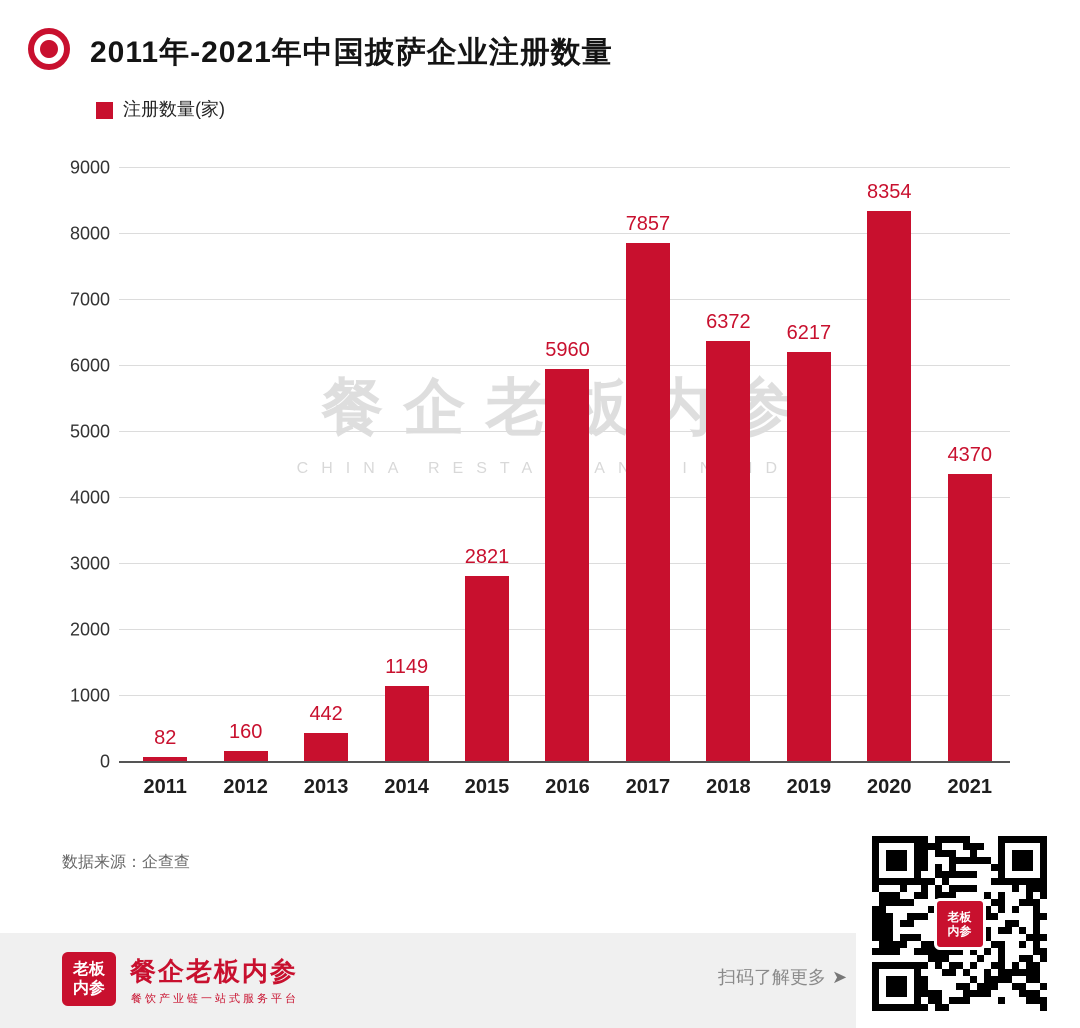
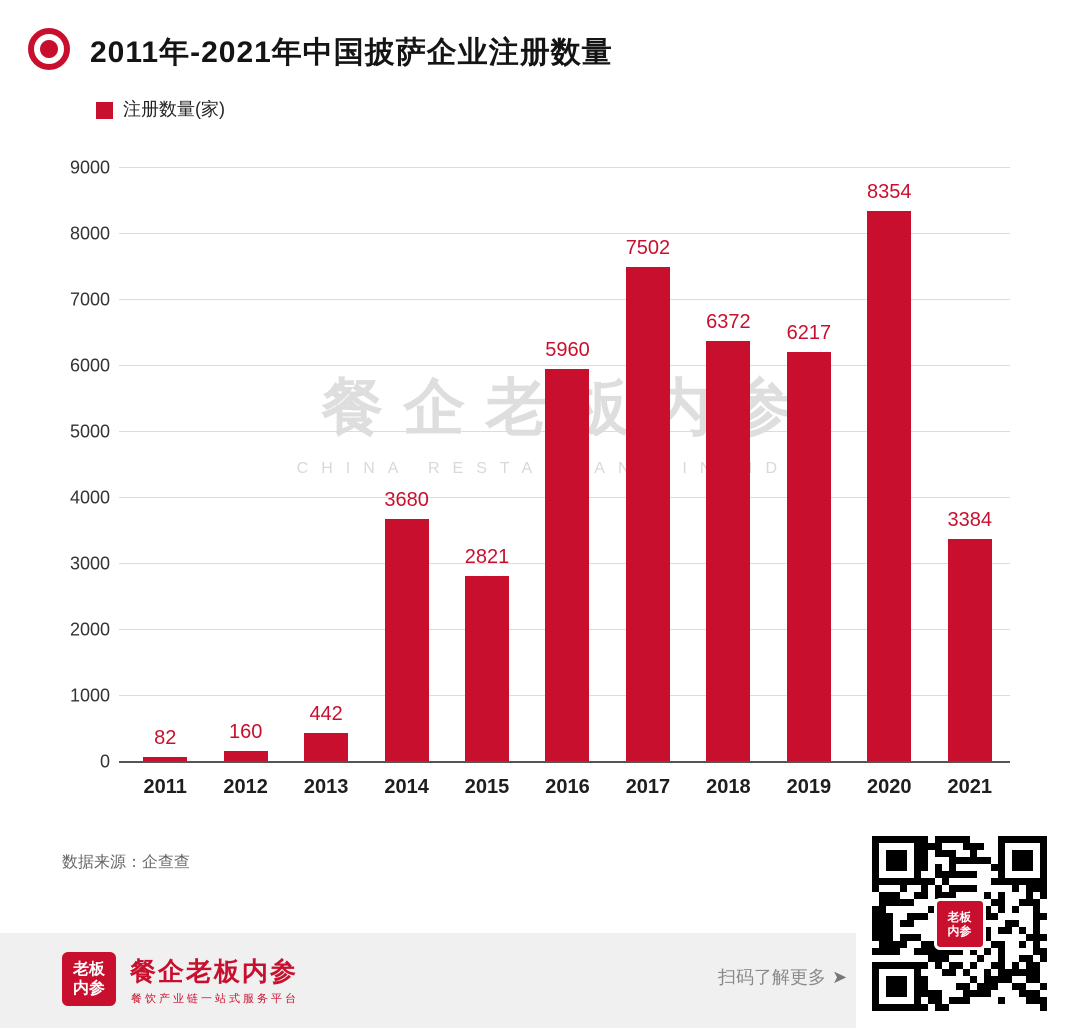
2014: 1149 -> 3680
2017: 7857 -> 7502
2021: 4370 -> 3384
